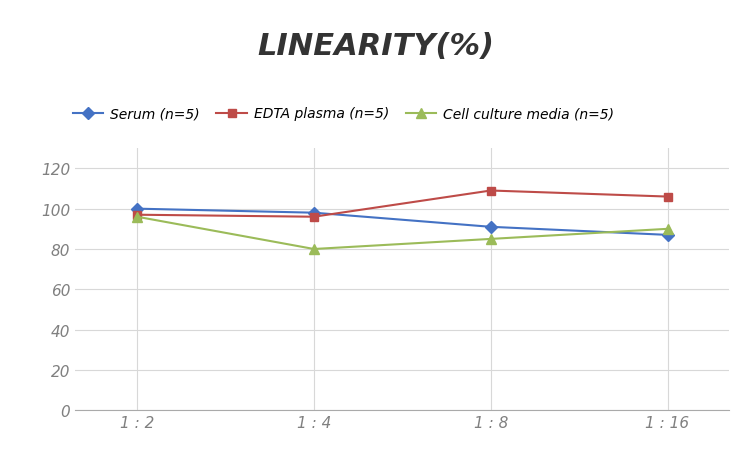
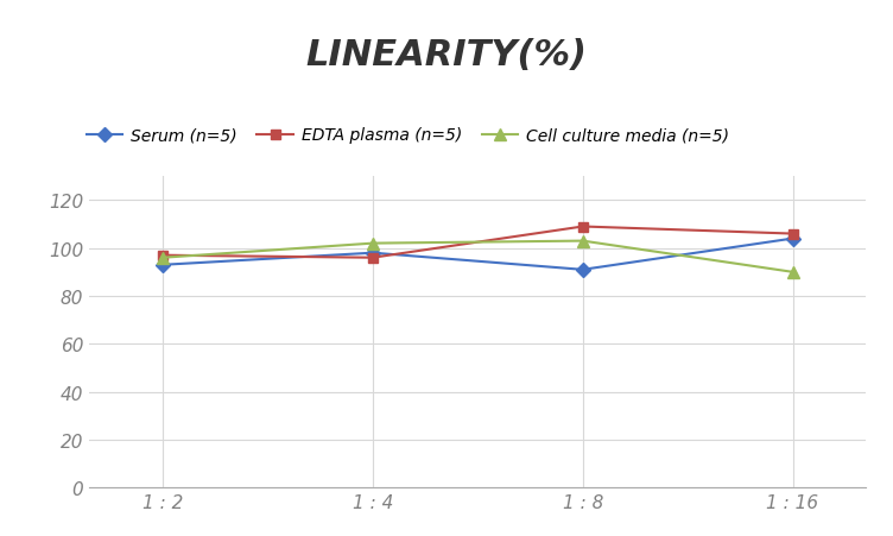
Serum (n=5)/1 : 2: 100 -> 93
Cell culture media (n=5)/1 : 4: 80 -> 102
Cell culture media (n=5)/1 : 8: 85 -> 103
Serum (n=5)/1 : 16: 87 -> 104
